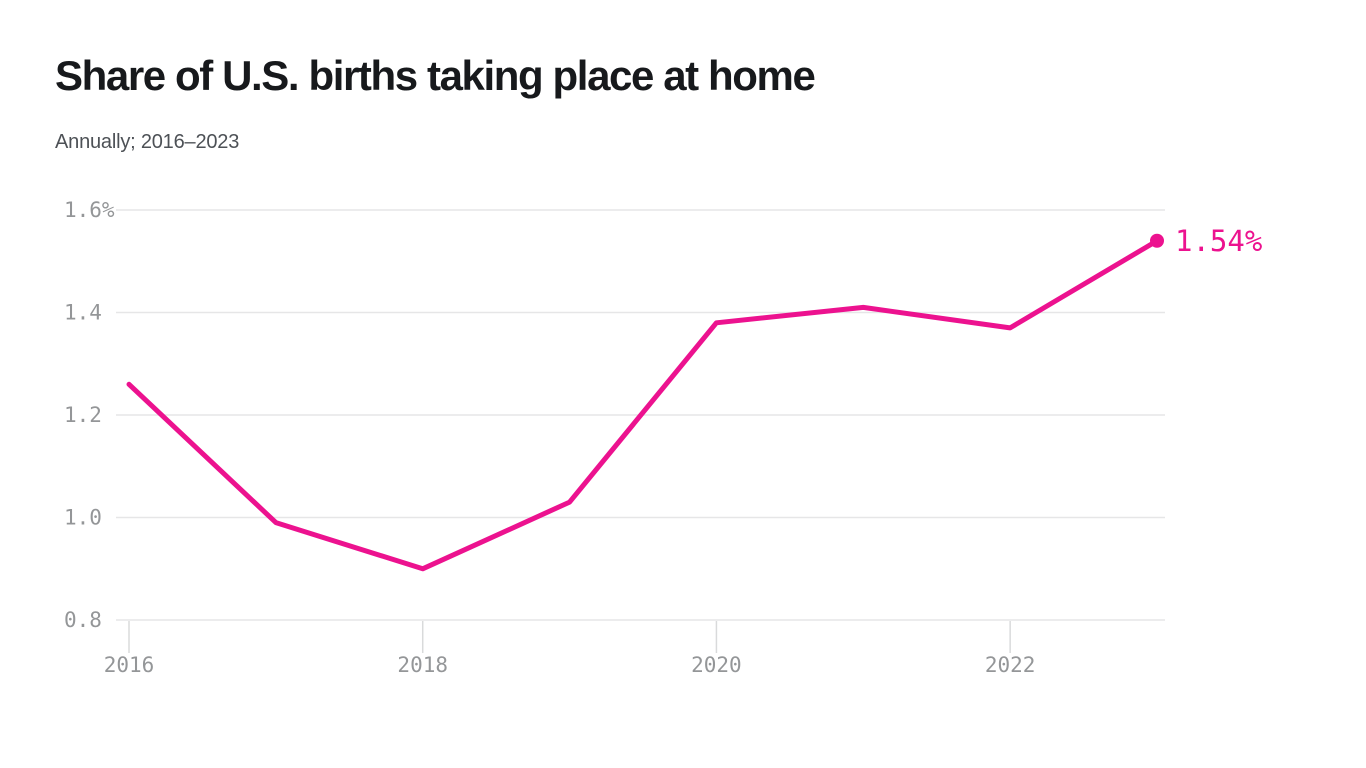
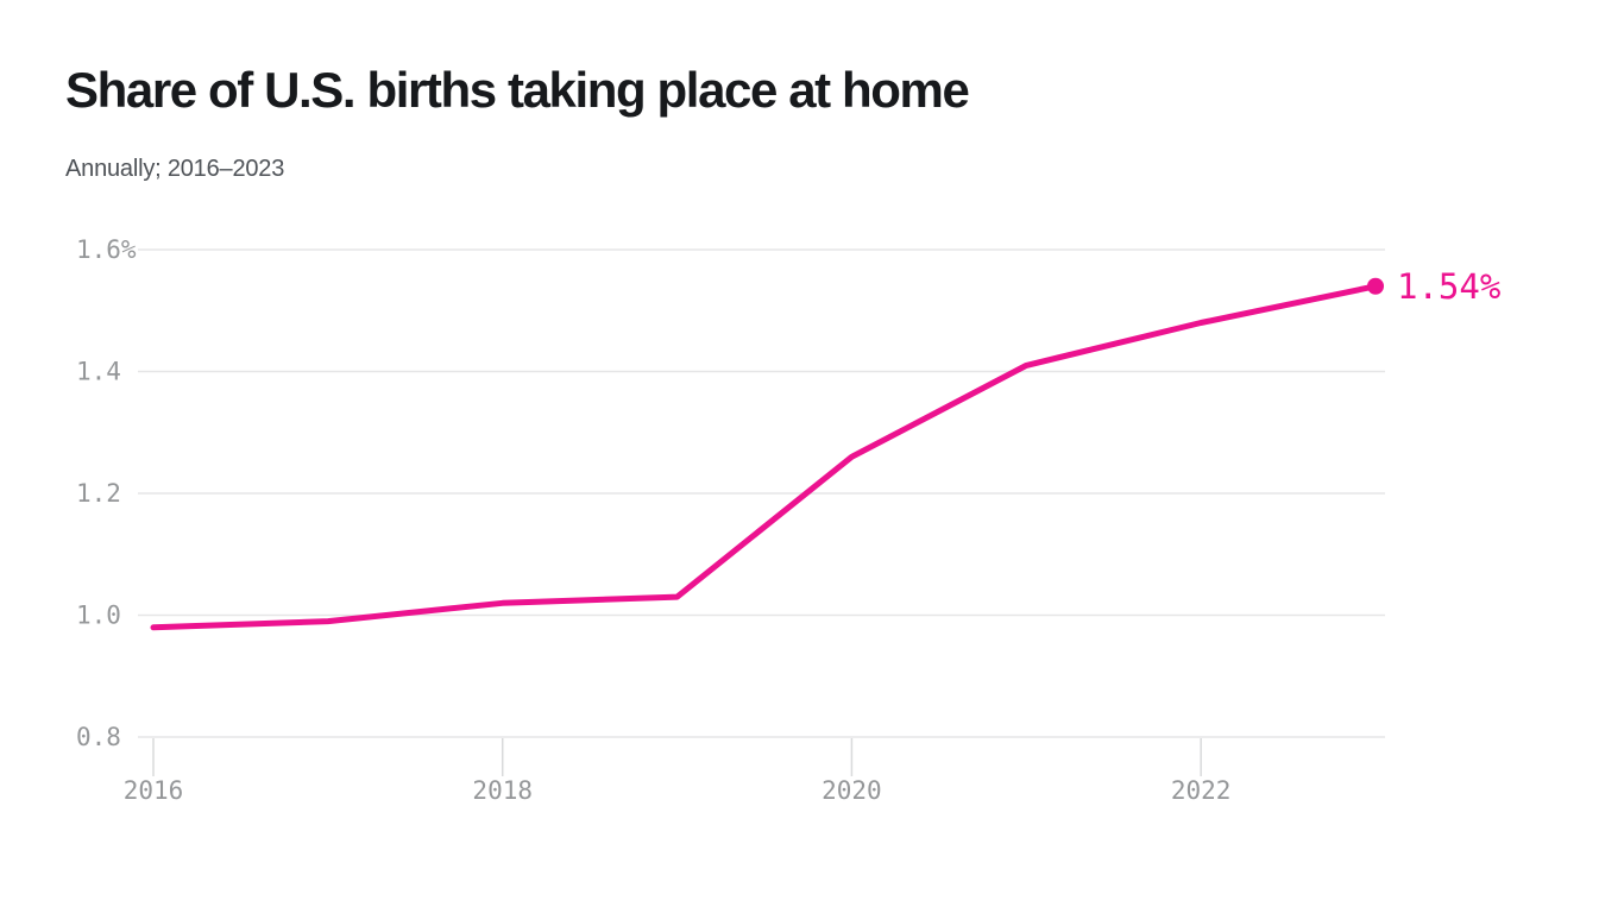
2016: 1.26% -> 0.98%
2018: 0.90% -> 1.02%
2020: 1.38% -> 1.26%
2022: 1.37% -> 1.48%
